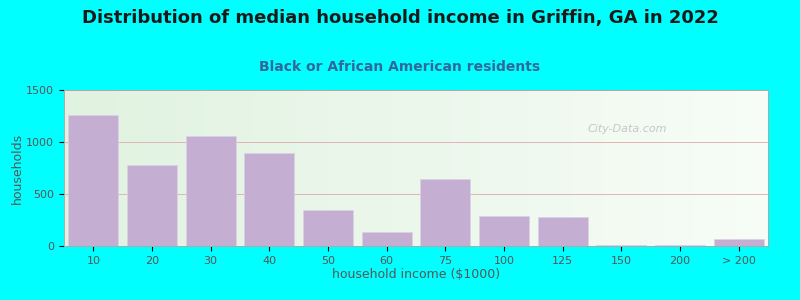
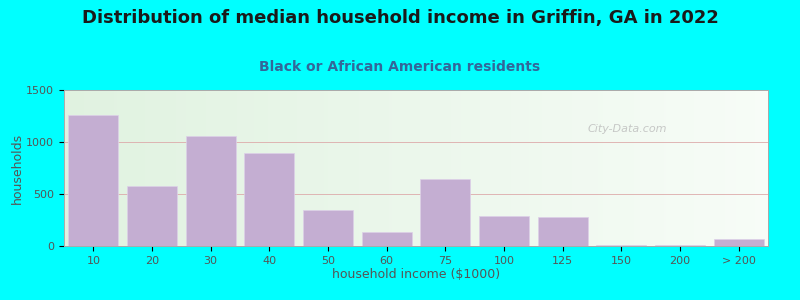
20: 780 -> 580
